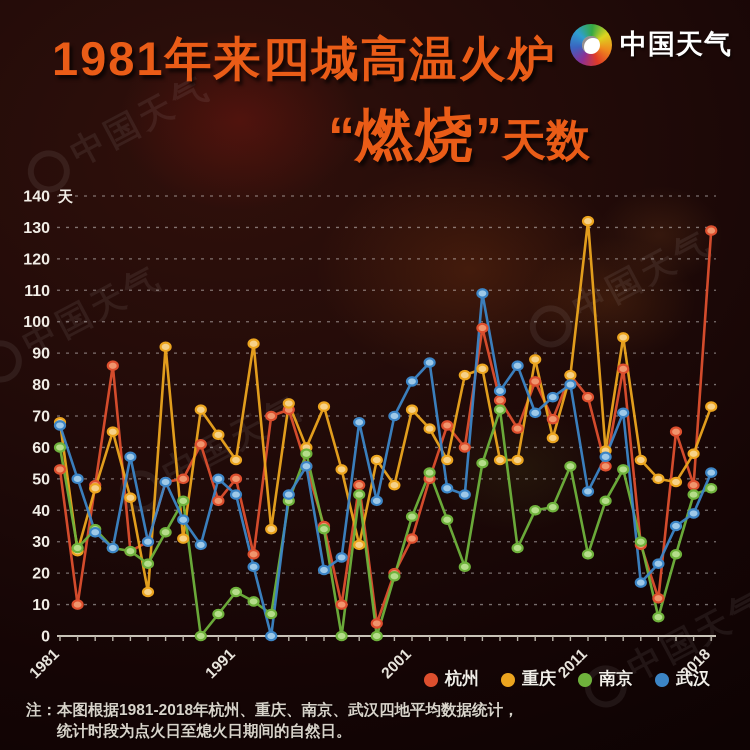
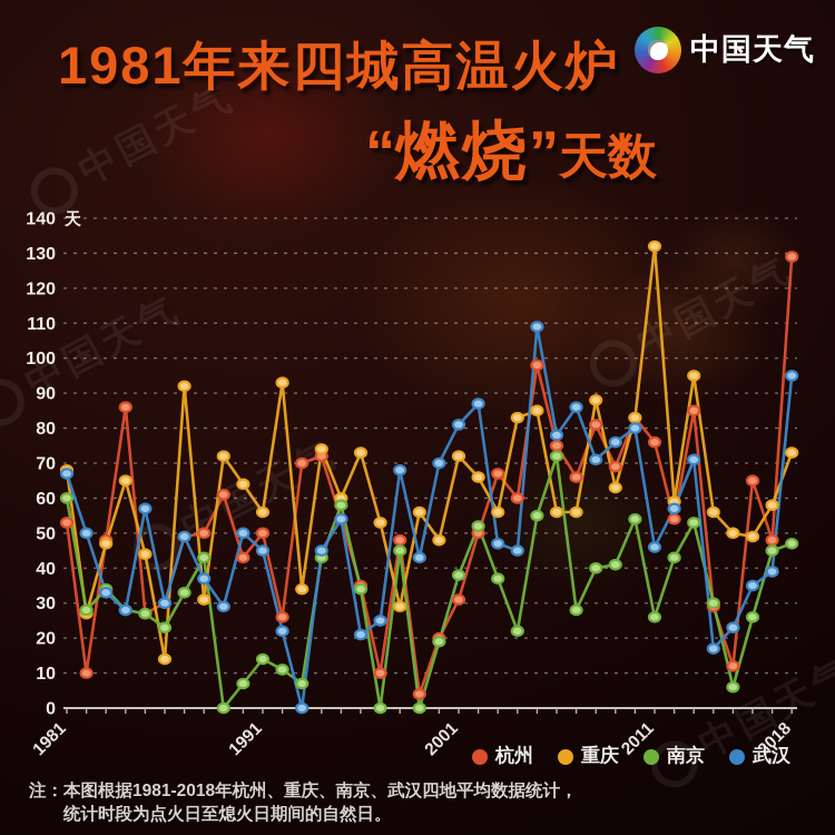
武汉/2018: 52 -> 95
